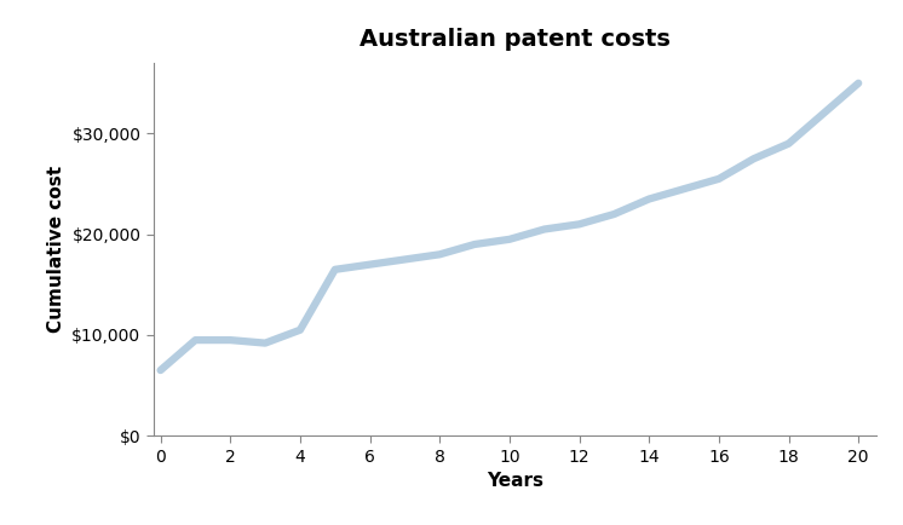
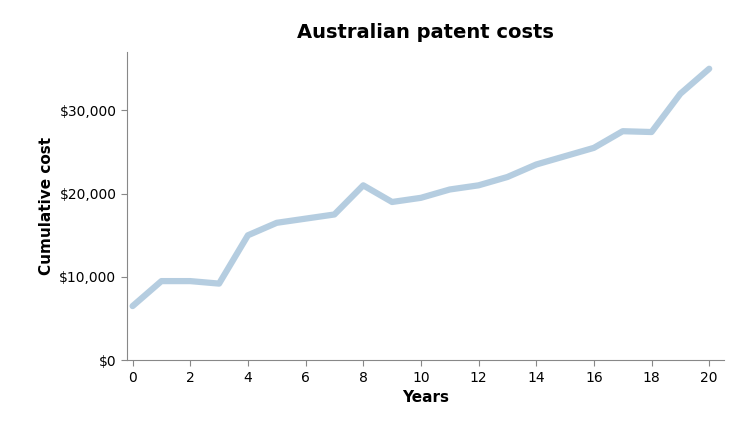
4: $10,500 -> $15,000
8: $18,000 -> $21,000
18: $29,000 -> $27,400
